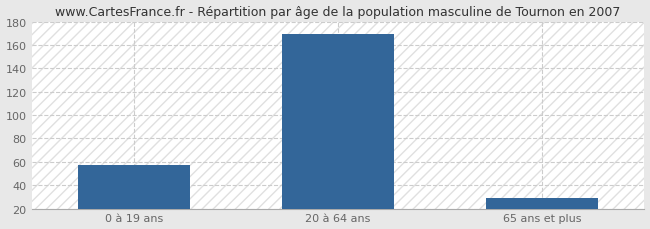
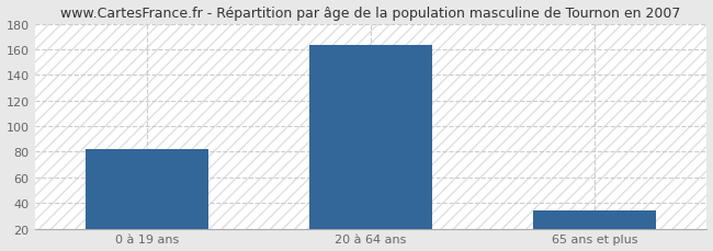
0 à 19 ans: 57 -> 82
20 à 64 ans: 169 -> 163
65 ans et plus: 29 -> 34
